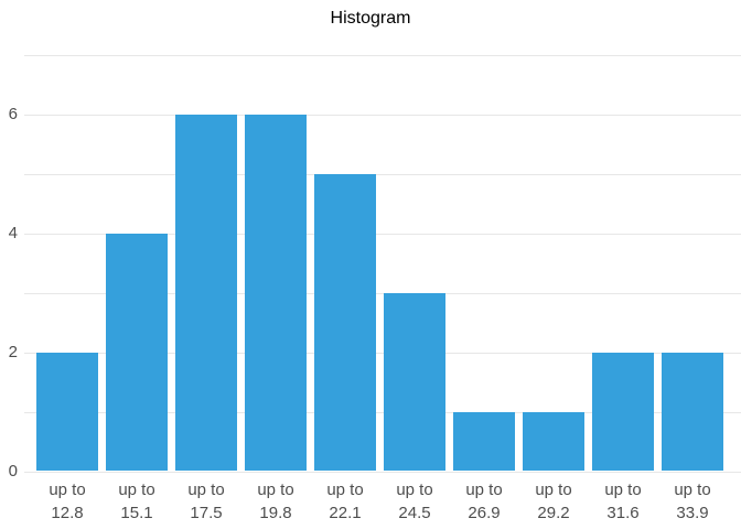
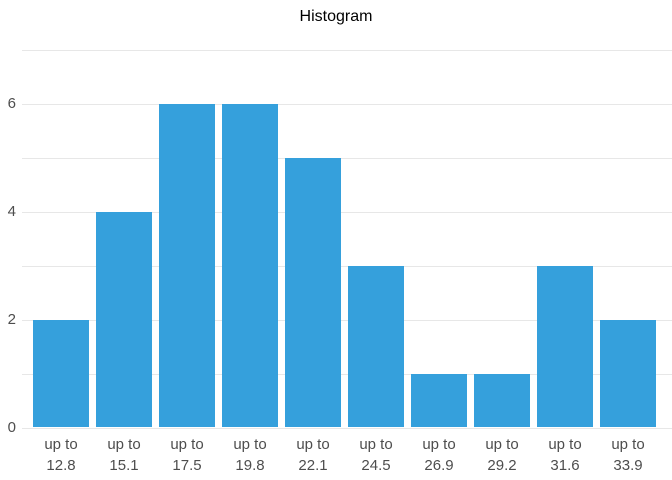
up to 31.6: 2 -> 3
